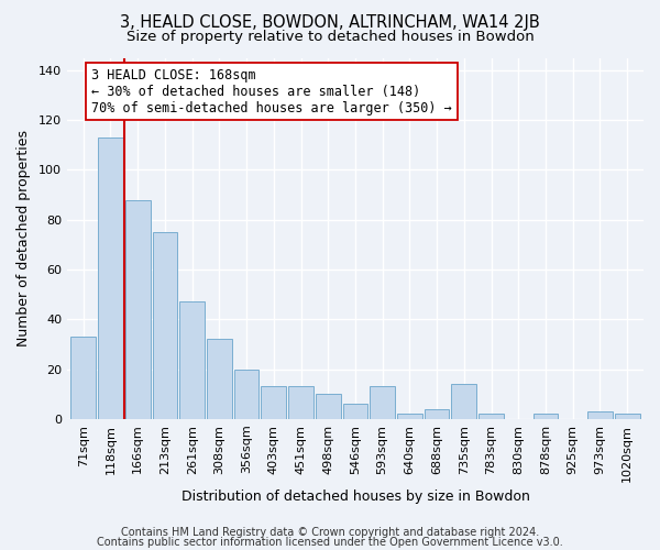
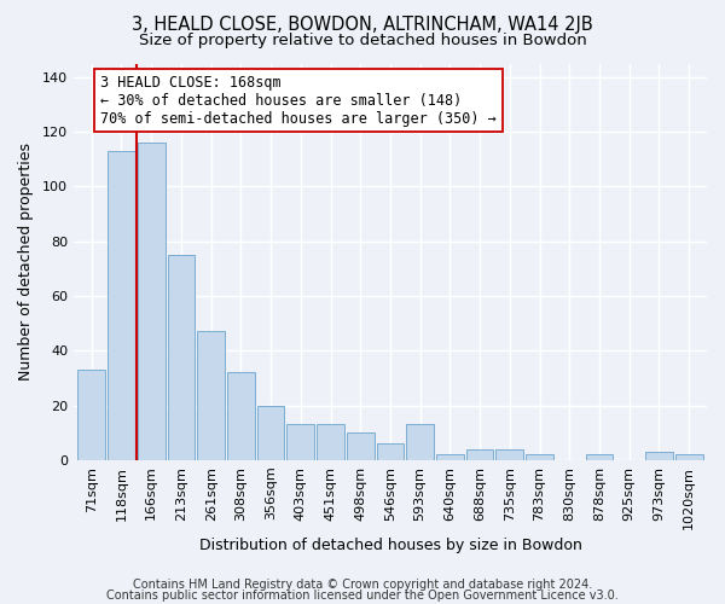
166sqm: 88 -> 116
735sqm: 14 -> 4
